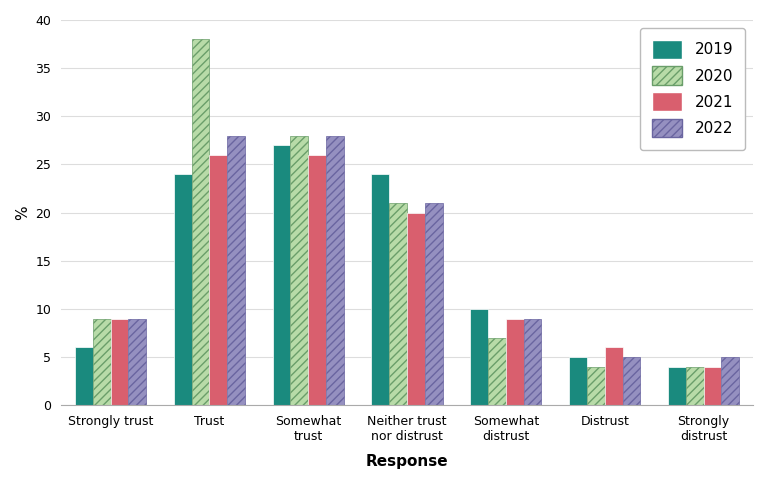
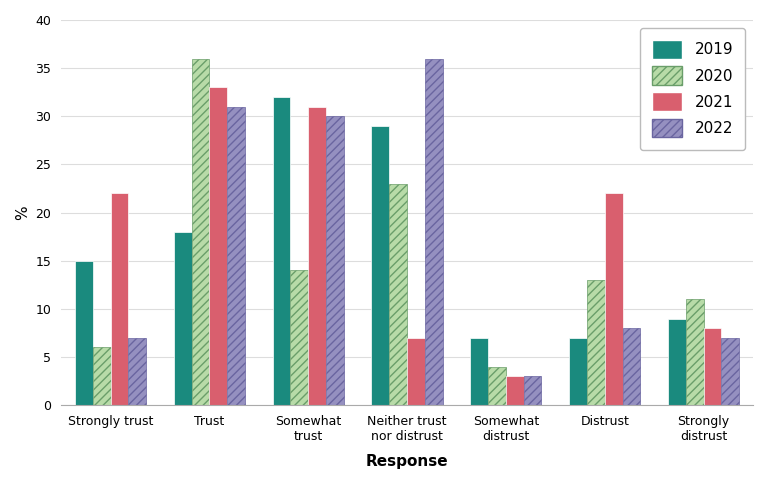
2019/Strongly trust: 6 -> 15
2020/Strongly trust: 9 -> 6
2021/Strongly trust: 9 -> 22
2022/Strongly trust: 9 -> 7
2019/Trust: 24 -> 18
2020/Trust: 38 -> 36
2021/Trust: 26 -> 33
2022/Trust: 28 -> 31
2019/Somewhat trust: 27 -> 32
2020/Somewhat trust: 28 -> 14
2021/Somewhat trust: 26 -> 31
2022/Somewhat trust: 28 -> 30
2019/Neither trust nor distrust: 24 -> 29
2020/Neither trust nor distrust: 21 -> 23
2021/Neither trust nor distrust: 20 -> 7
2022/Neither trust nor distrust: 21 -> 36
2019/Somewhat distrust: 10 -> 7
2020/Somewhat distrust: 7 -> 4
2021/Somewhat distrust: 9 -> 3
2022/Somewhat distrust: 9 -> 3
2019/Distrust: 5 -> 7
2020/Distrust: 4 -> 13
2021/Distrust: 6 -> 22
2022/Distrust: 5 -> 8
2019/Strongly distrust: 4 -> 9
2020/Strongly distrust: 4 -> 11
2021/Strongly distrust: 4 -> 8
2022/Strongly distrust: 5 -> 7
